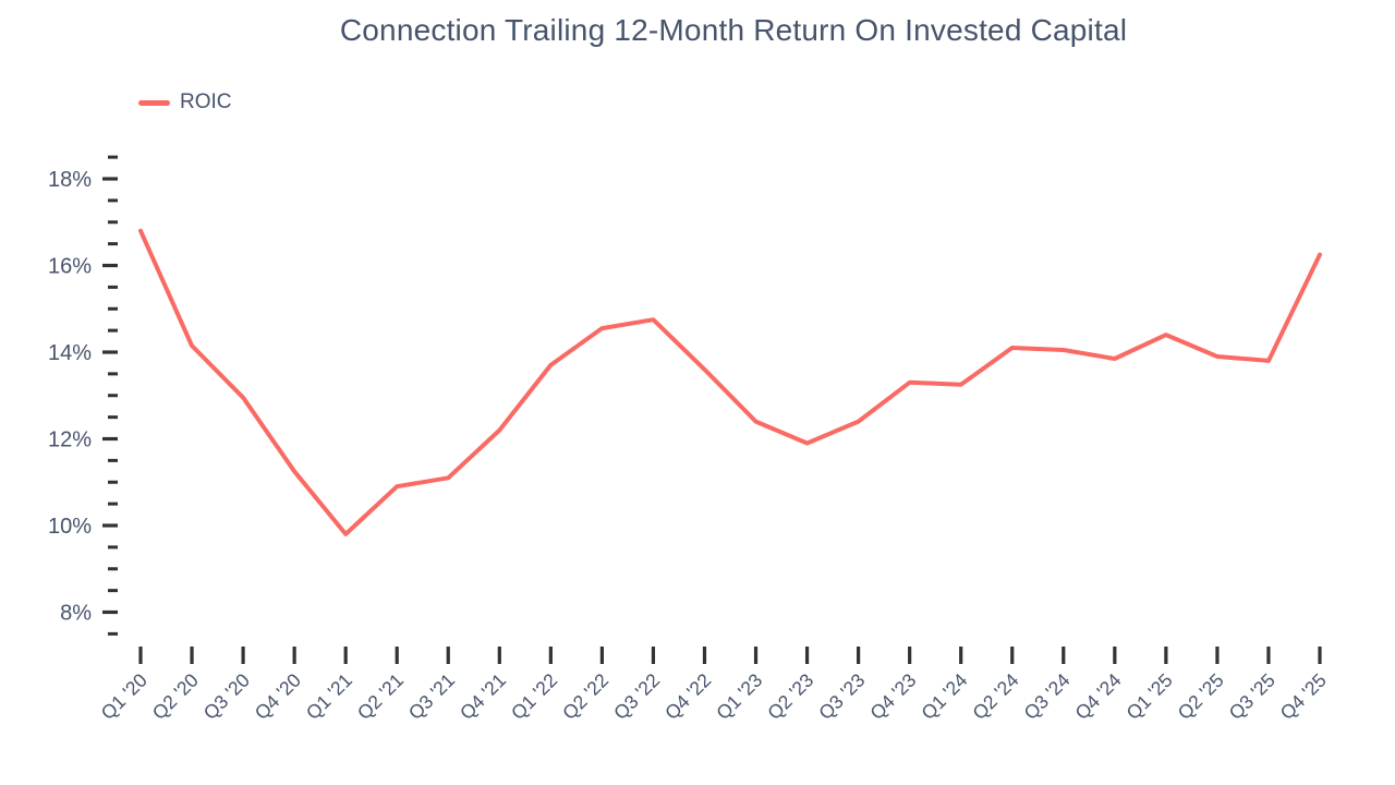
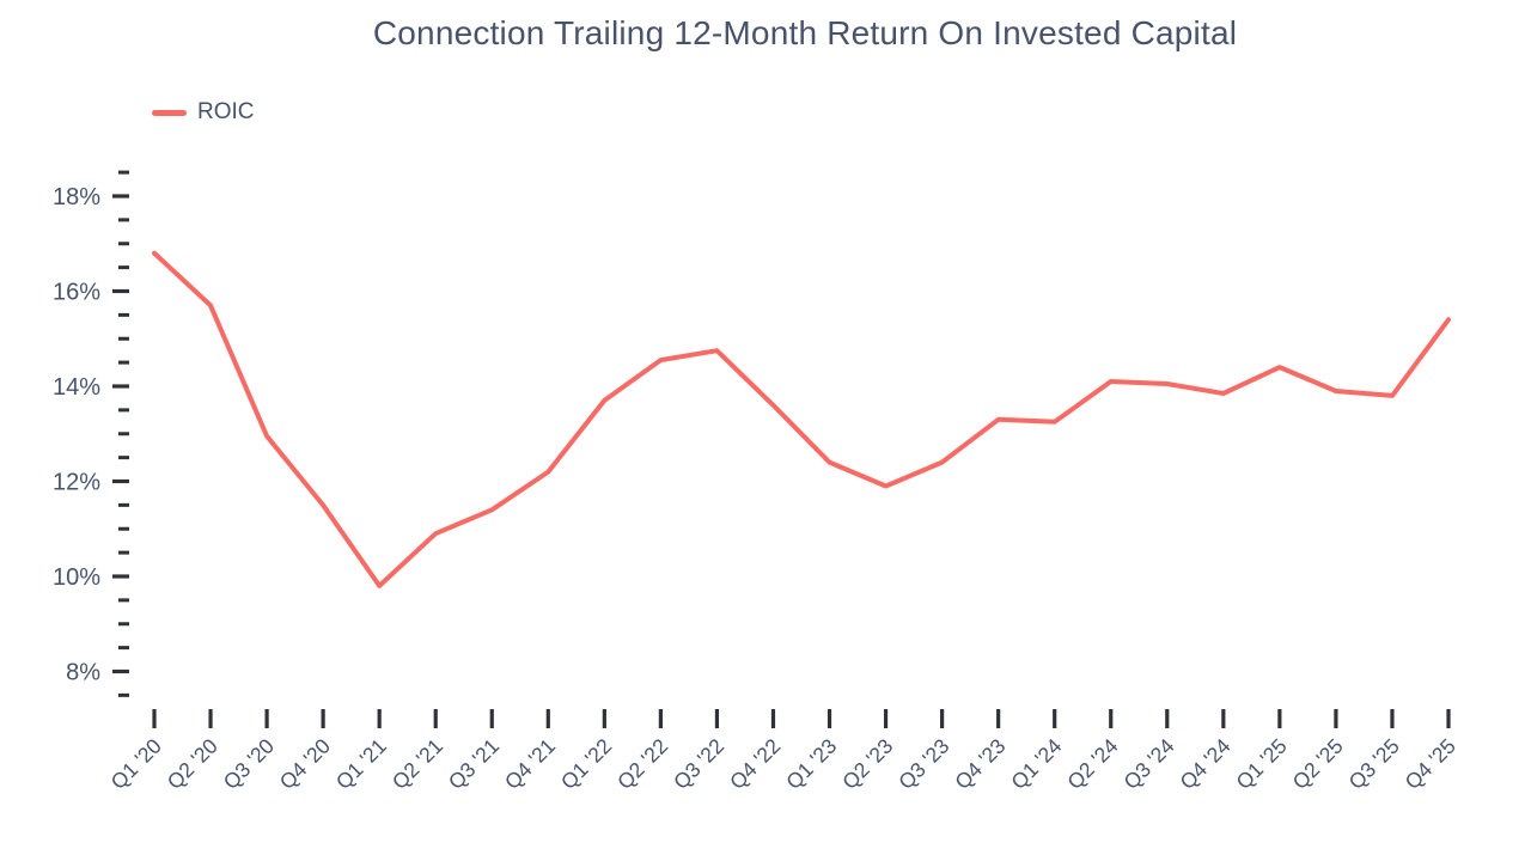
Q2 '20: 14.2% -> 15.7%
Q4 '20: 11.2% -> 11.5%
Q3 '21: 11.1% -> 11.4%
Q4 '25: 16.2% -> 15.4%
